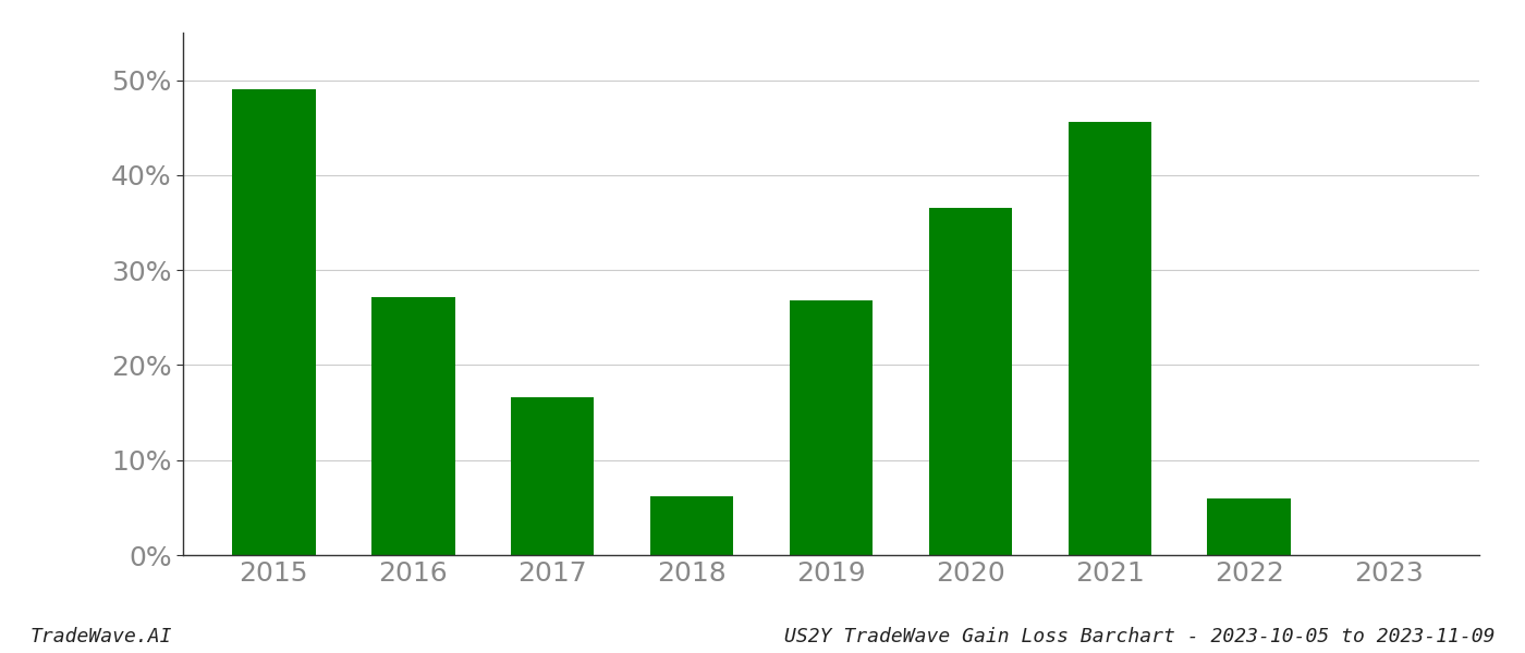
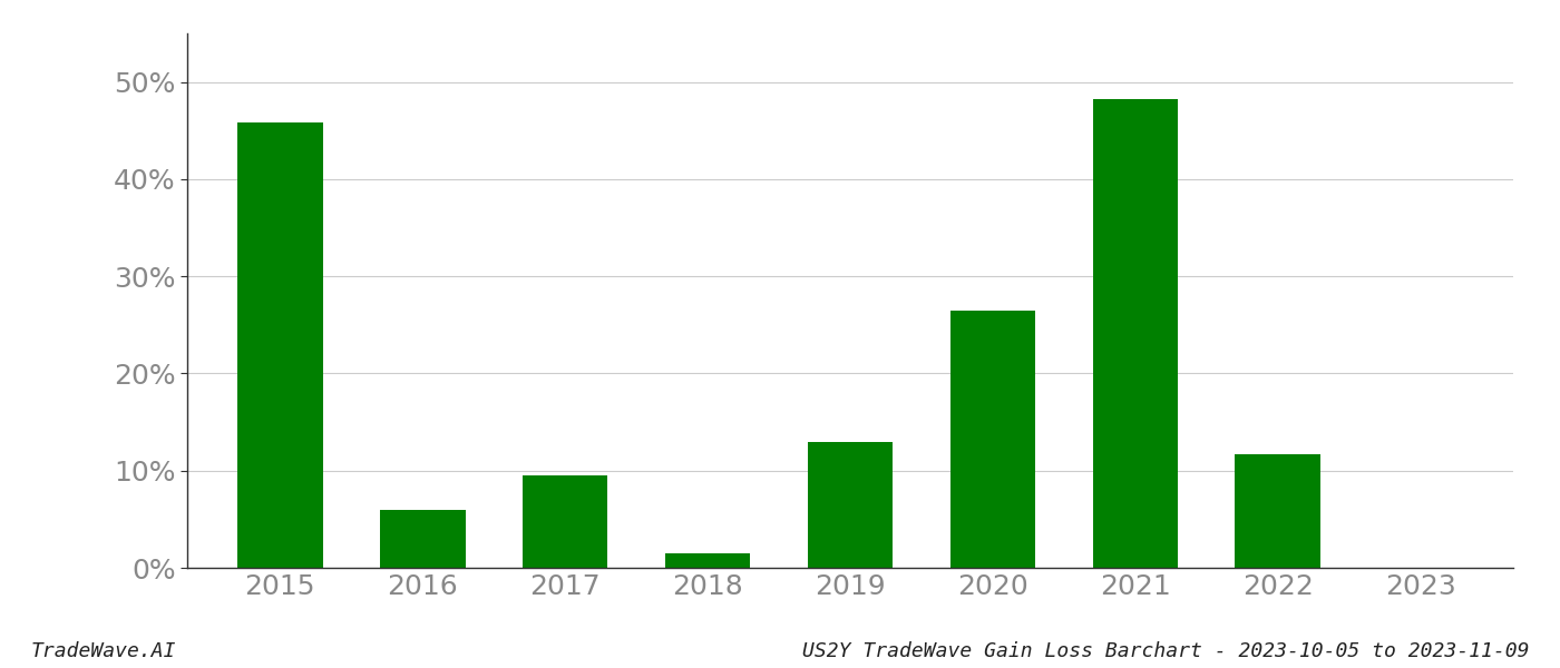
2015: 49.0% -> 45.8%
2016: 27.2% -> 6.0%
2017: 16.6% -> 9.5%
2018: 6.2% -> 1.5%
2019: 26.8% -> 13.0%
2020: 36.6% -> 26.5%
2021: 45.6% -> 48.2%
2022: 6.0% -> 11.7%
